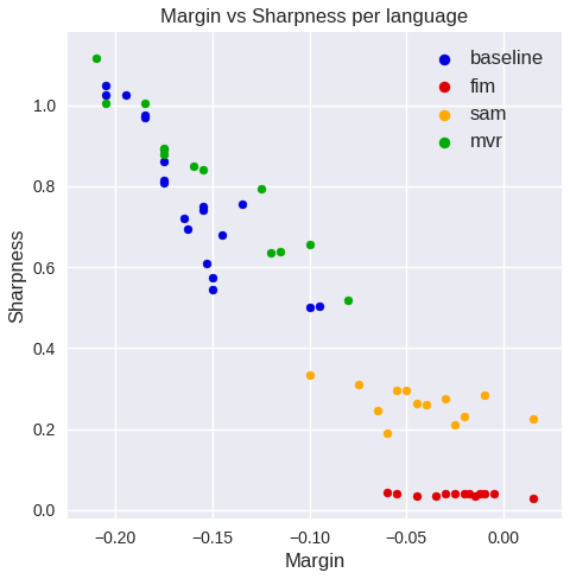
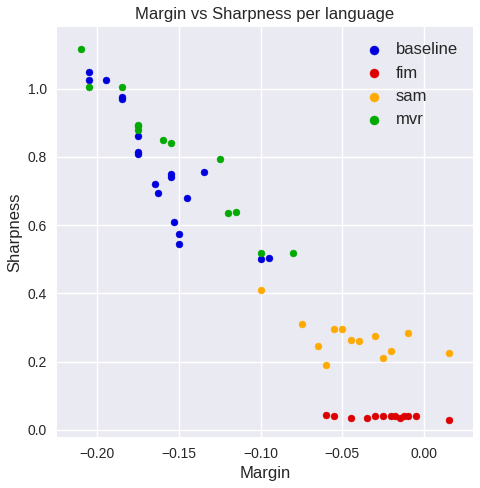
sam/−0.10: 0.335 -> 0.410
mvr/−0.10: 0.655 -> 0.520
